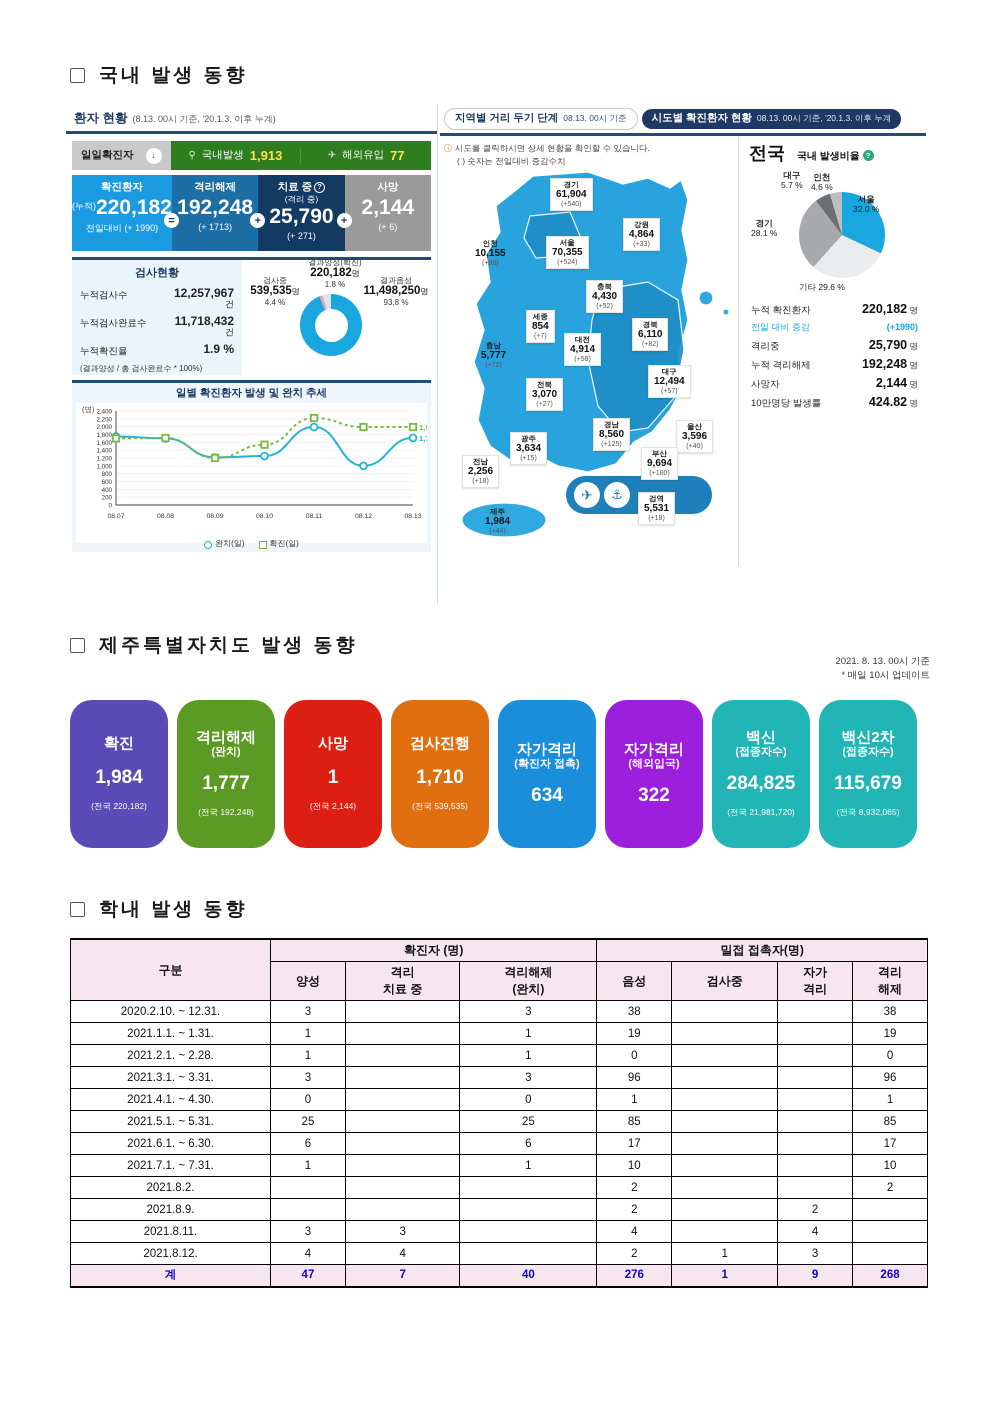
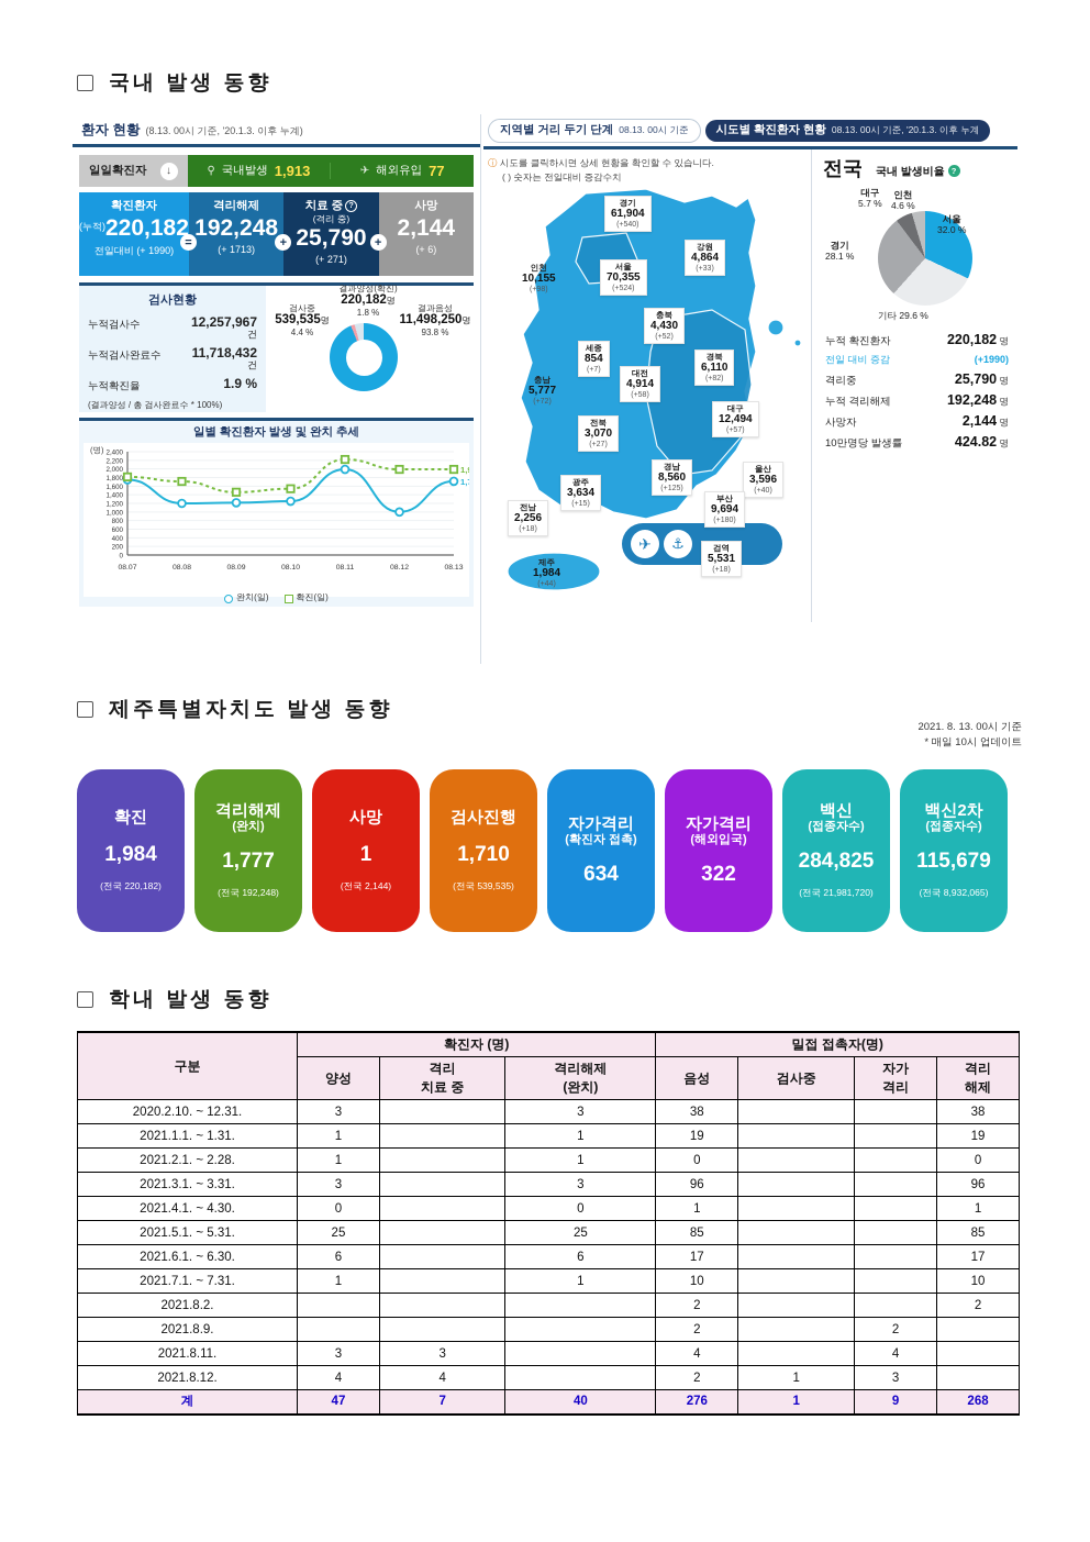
확진(일)/08.07: 1700 -> 1800
완치(일)/08.08: 1700 -> 1200
확진(일)/08.09: 1200 -> 1500
